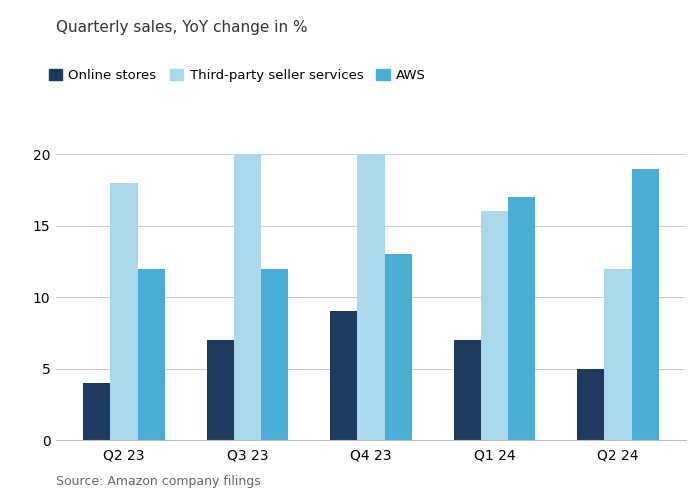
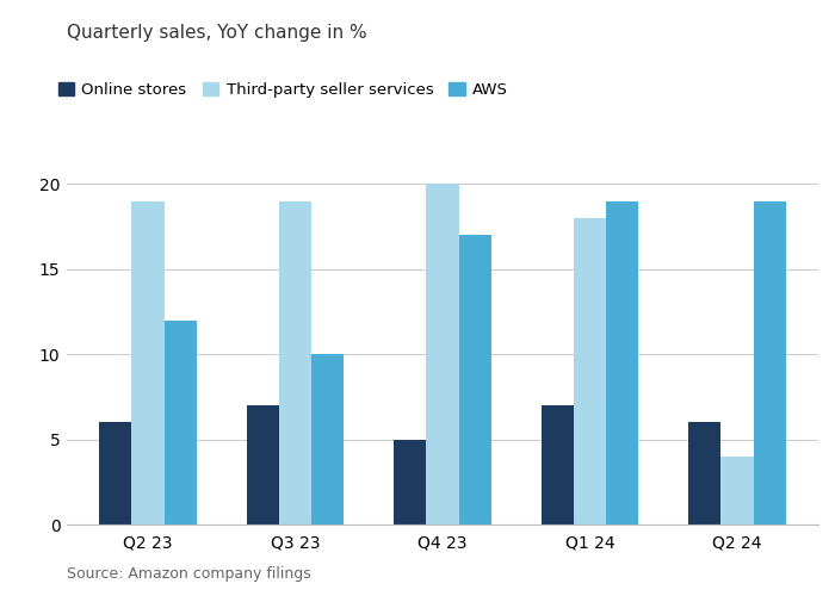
Online stores/Q2 23: 4 -> 6
Third-party seller services/Q2 23: 18 -> 19
Third-party seller services/Q3 23: 20 -> 19
AWS/Q3 23: 12 -> 10
Online stores/Q4 23: 9 -> 5
AWS/Q4 23: 13 -> 17
Third-party seller services/Q1 24: 16 -> 18
AWS/Q1 24: 17 -> 19
Online stores/Q2 24: 5 -> 6
Third-party seller services/Q2 24: 12 -> 4
